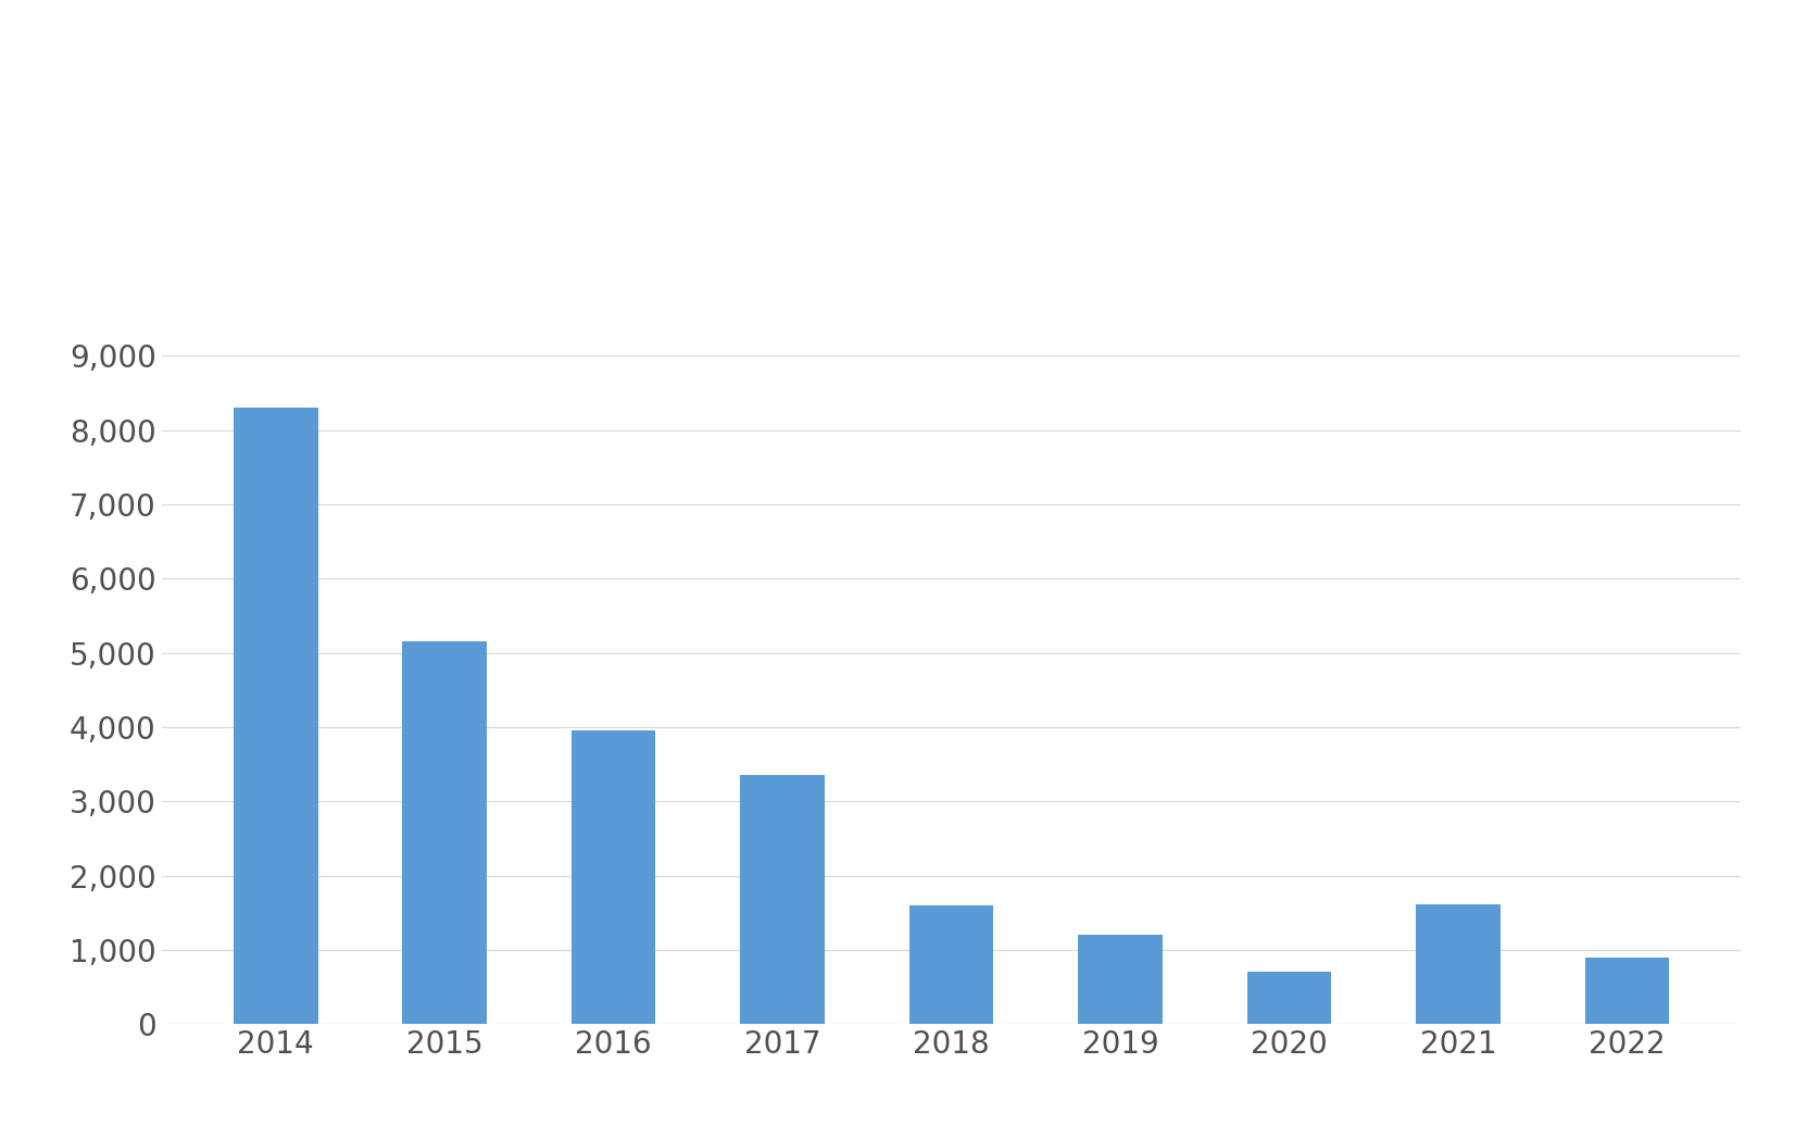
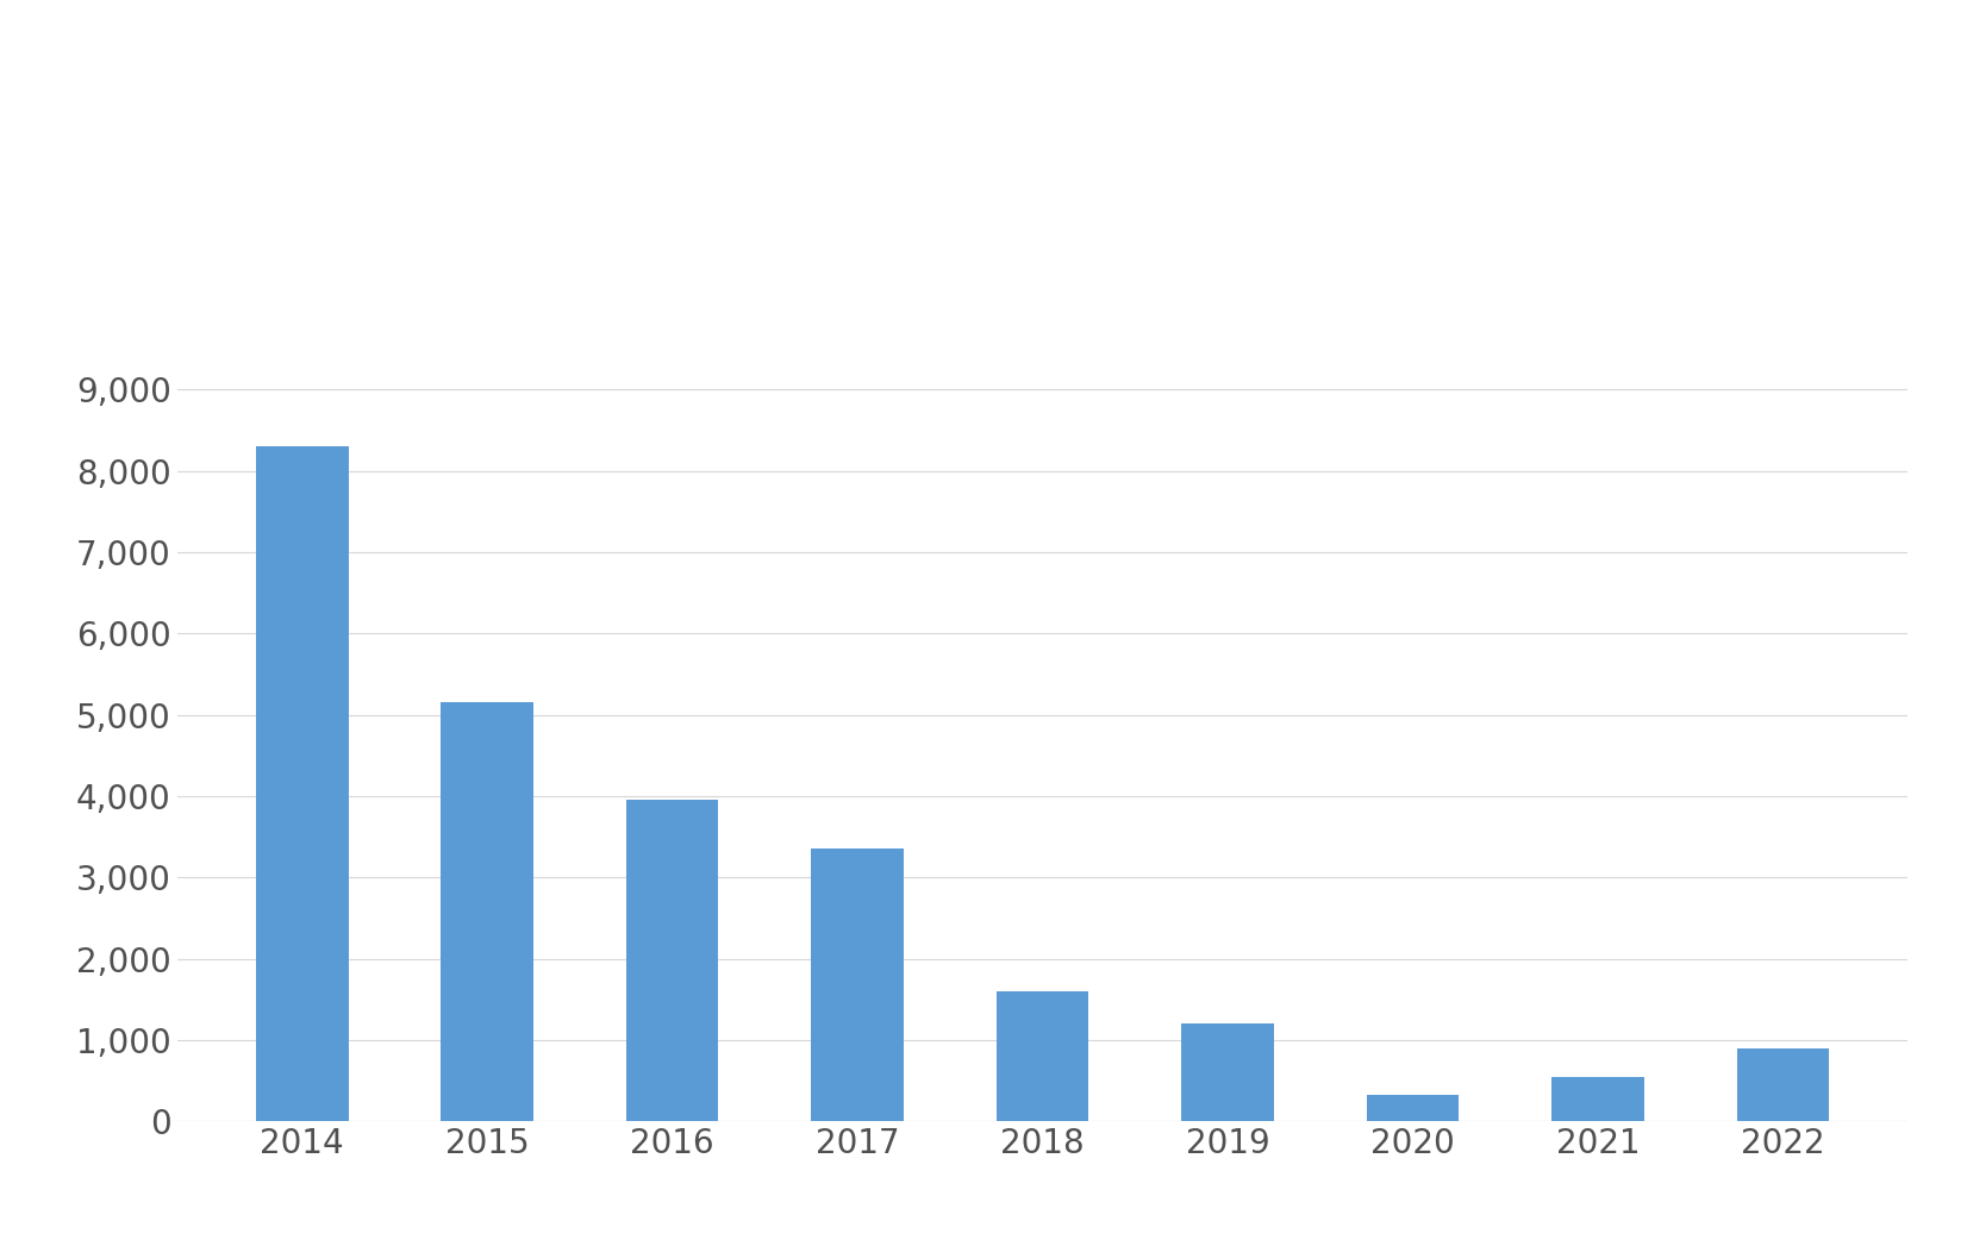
2020: 700 -> 330
2021: 1,620 -> 550
